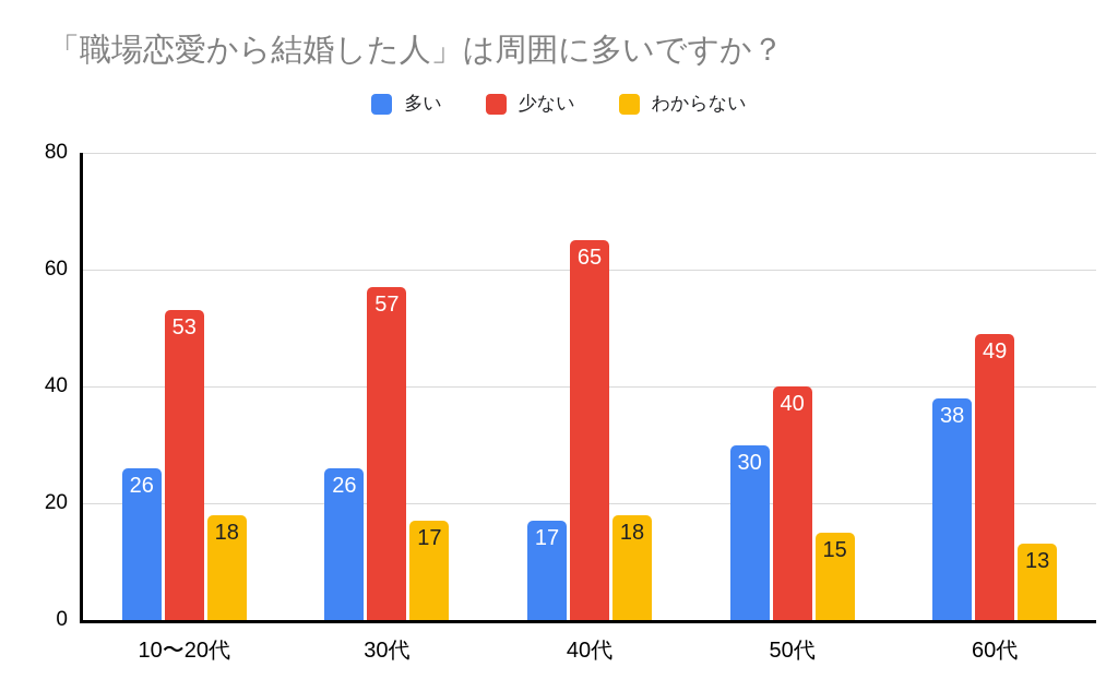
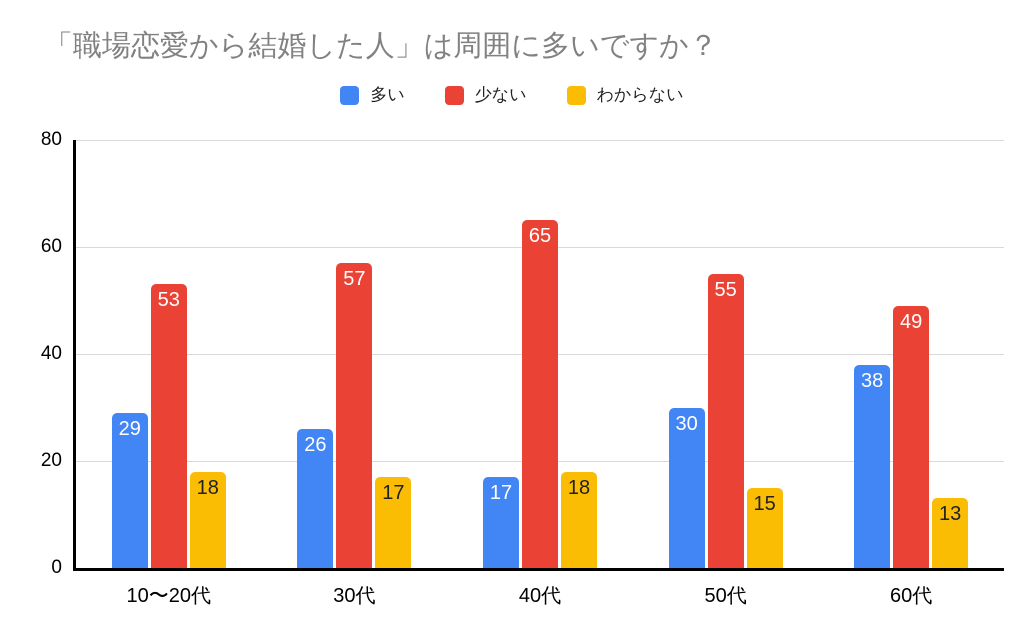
多い/10〜20代: 26 -> 29
少ない/50代: 40 -> 55
